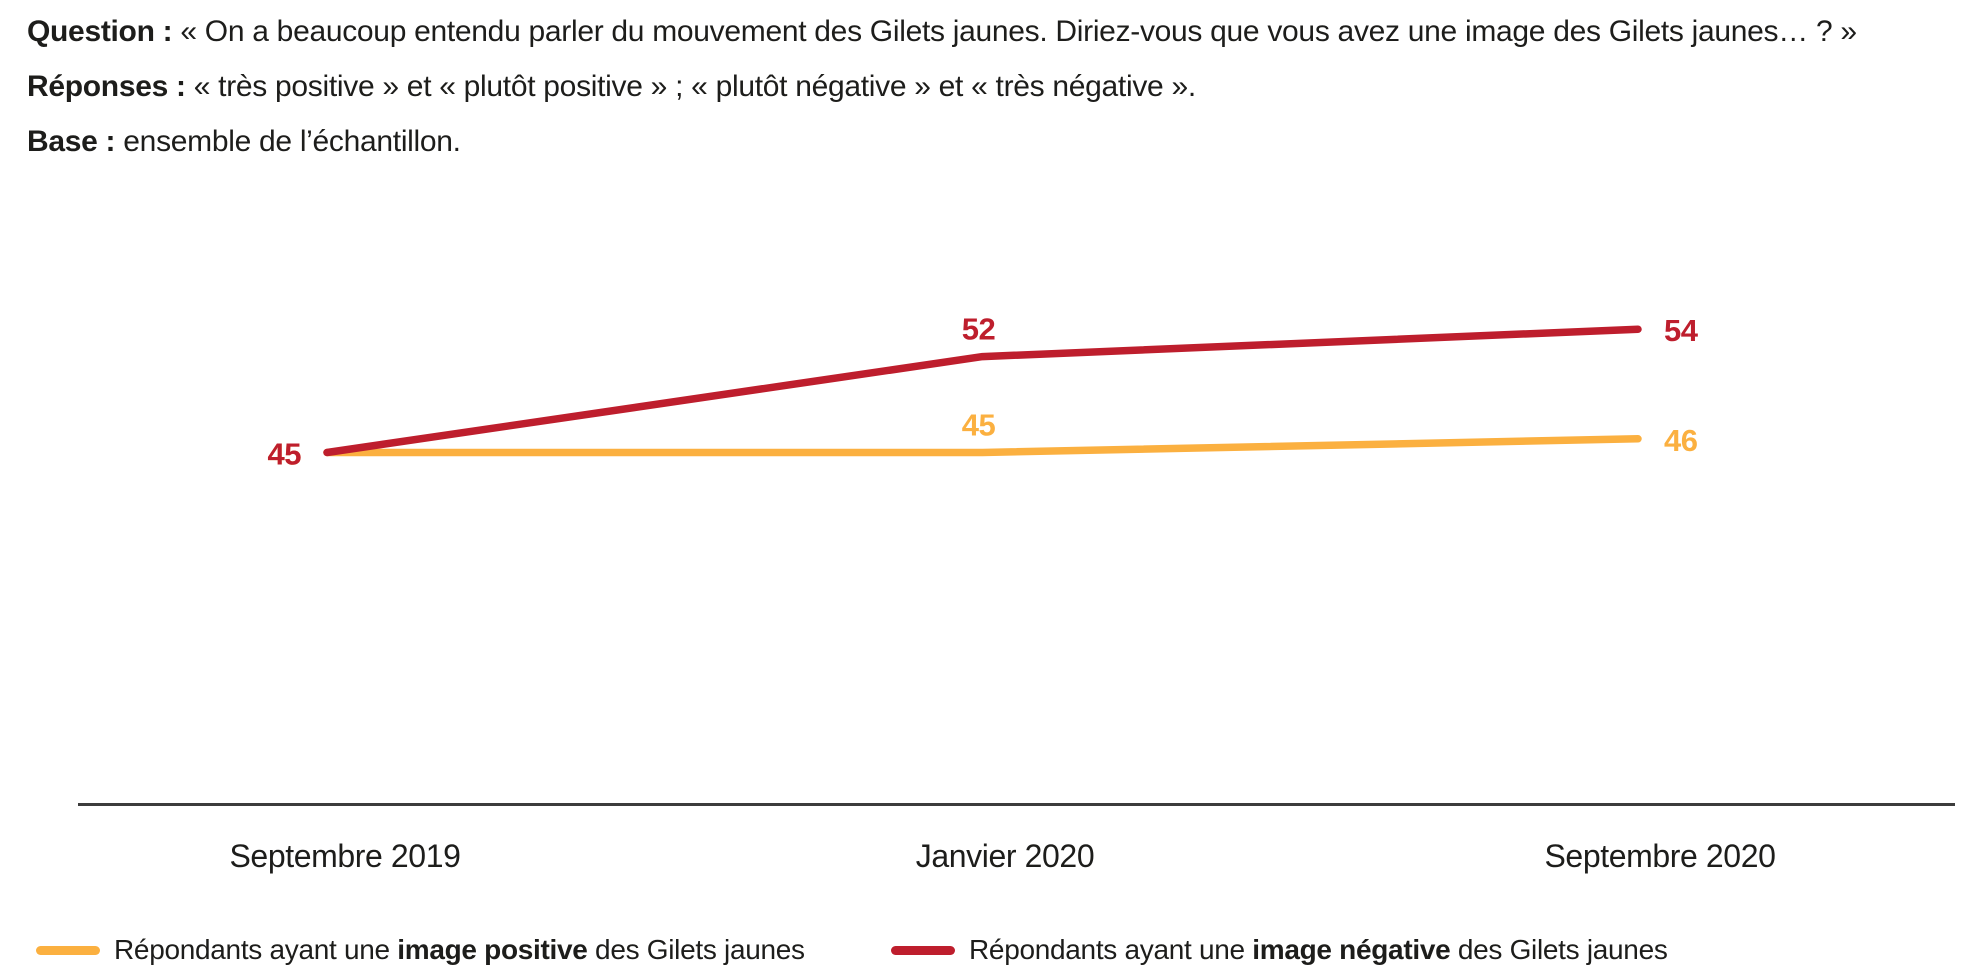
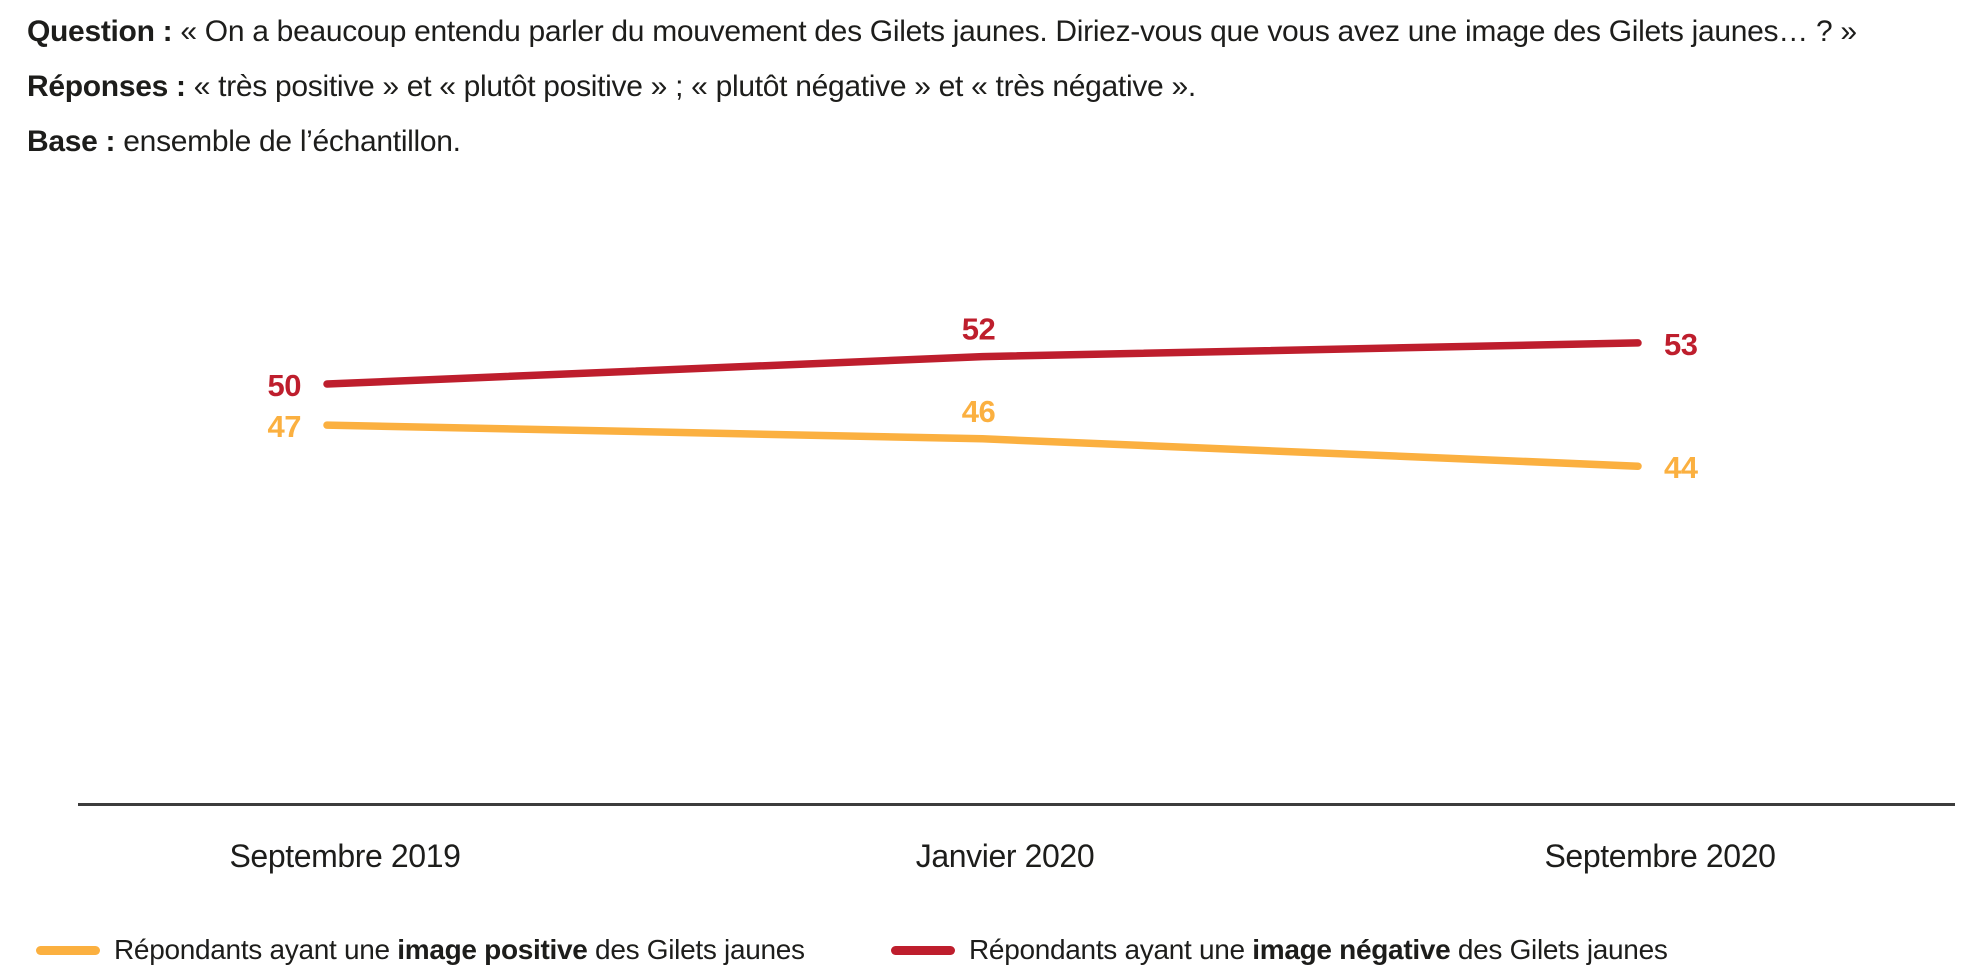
Répondants ayant une image positive des Gilets jaunes/Septembre 2019: 45 -> 47
Répondants ayant une image négative des Gilets jaunes/Septembre 2019: 45 -> 50
Répondants ayant une image positive des Gilets jaunes/Janvier 2020: 45 -> 46
Répondants ayant une image positive des Gilets jaunes/Septembre 2020: 46 -> 44
Répondants ayant une image négative des Gilets jaunes/Septembre 2020: 54 -> 53
